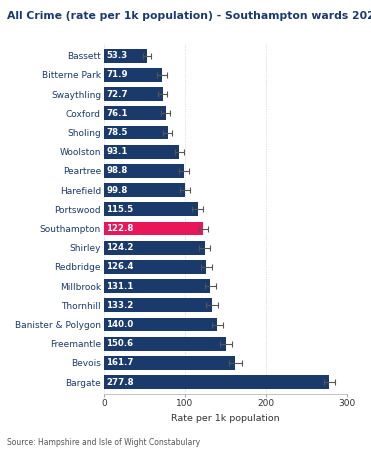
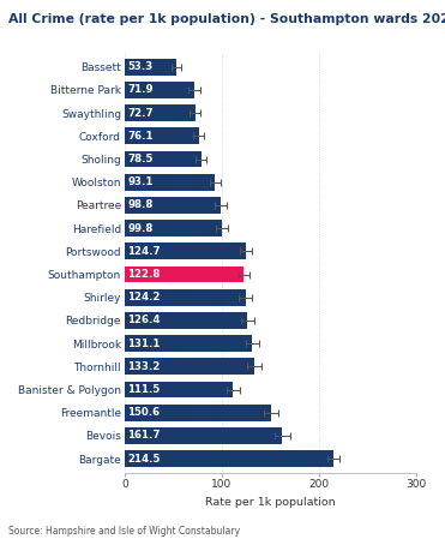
Portswood: 115.5 -> 124.7
Banister & Polygon: 140.0 -> 111.5
Bargate: 277.8 -> 214.5
